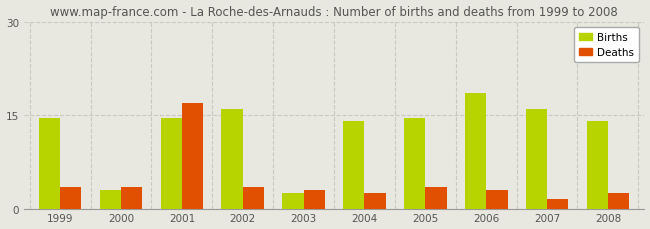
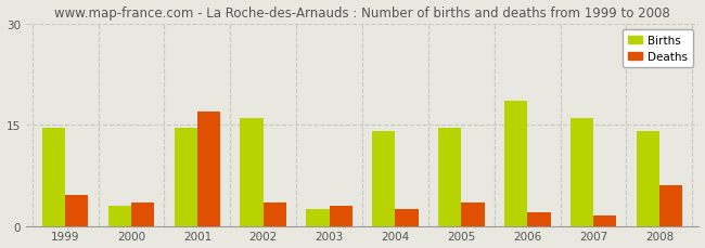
Deaths/1999: 3.5 -> 4.6
Deaths/2006: 3.0 -> 2.0
Deaths/2008: 2.5 -> 6.0
